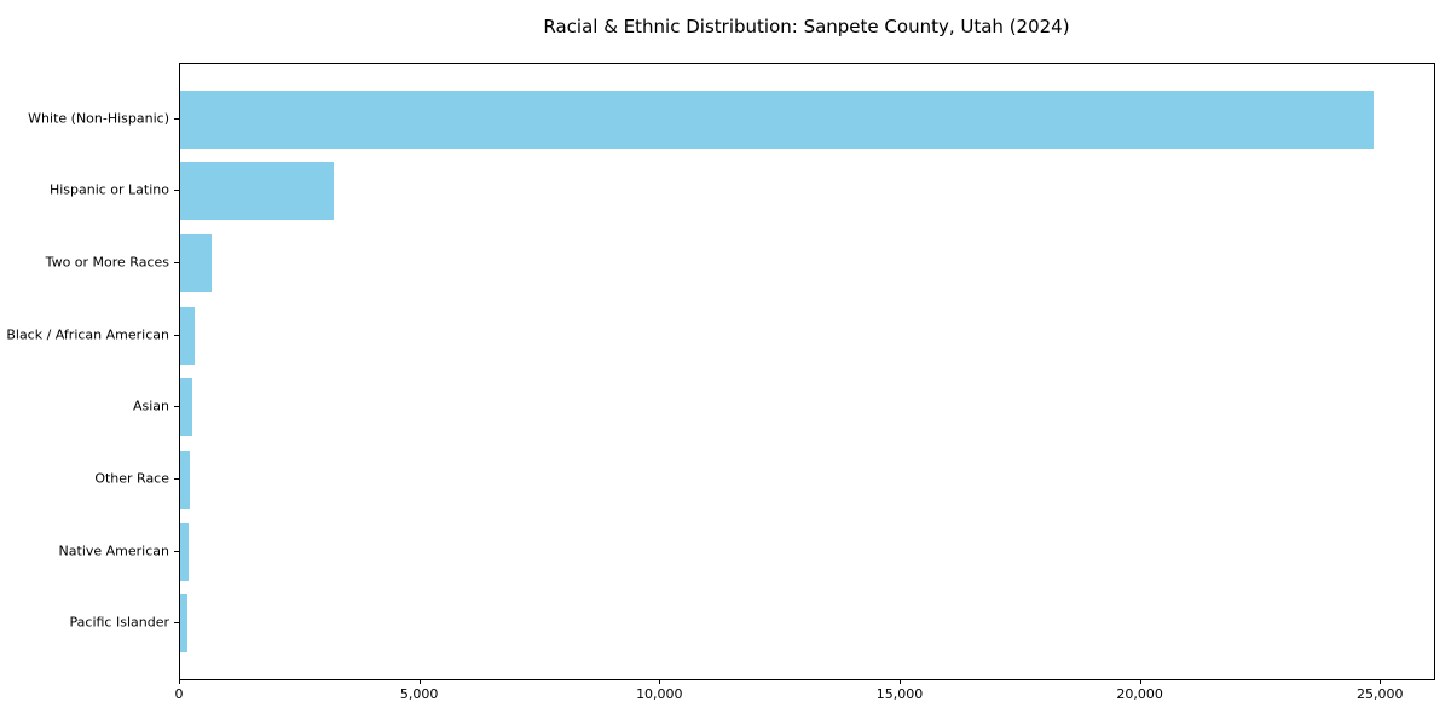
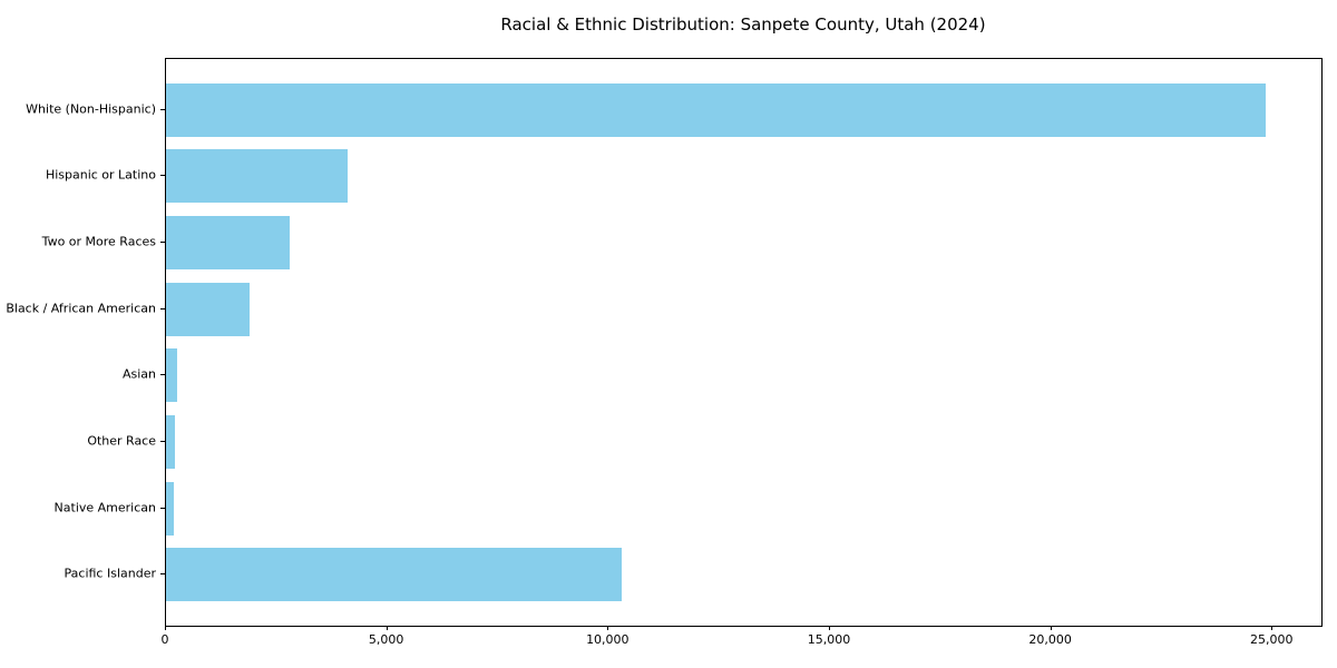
Hispanic or Latino: 3200 -> 4100
Two or More Races: 700 -> 2800
Black / African American: 300 -> 1900
Pacific Islander: 200 -> 10300
